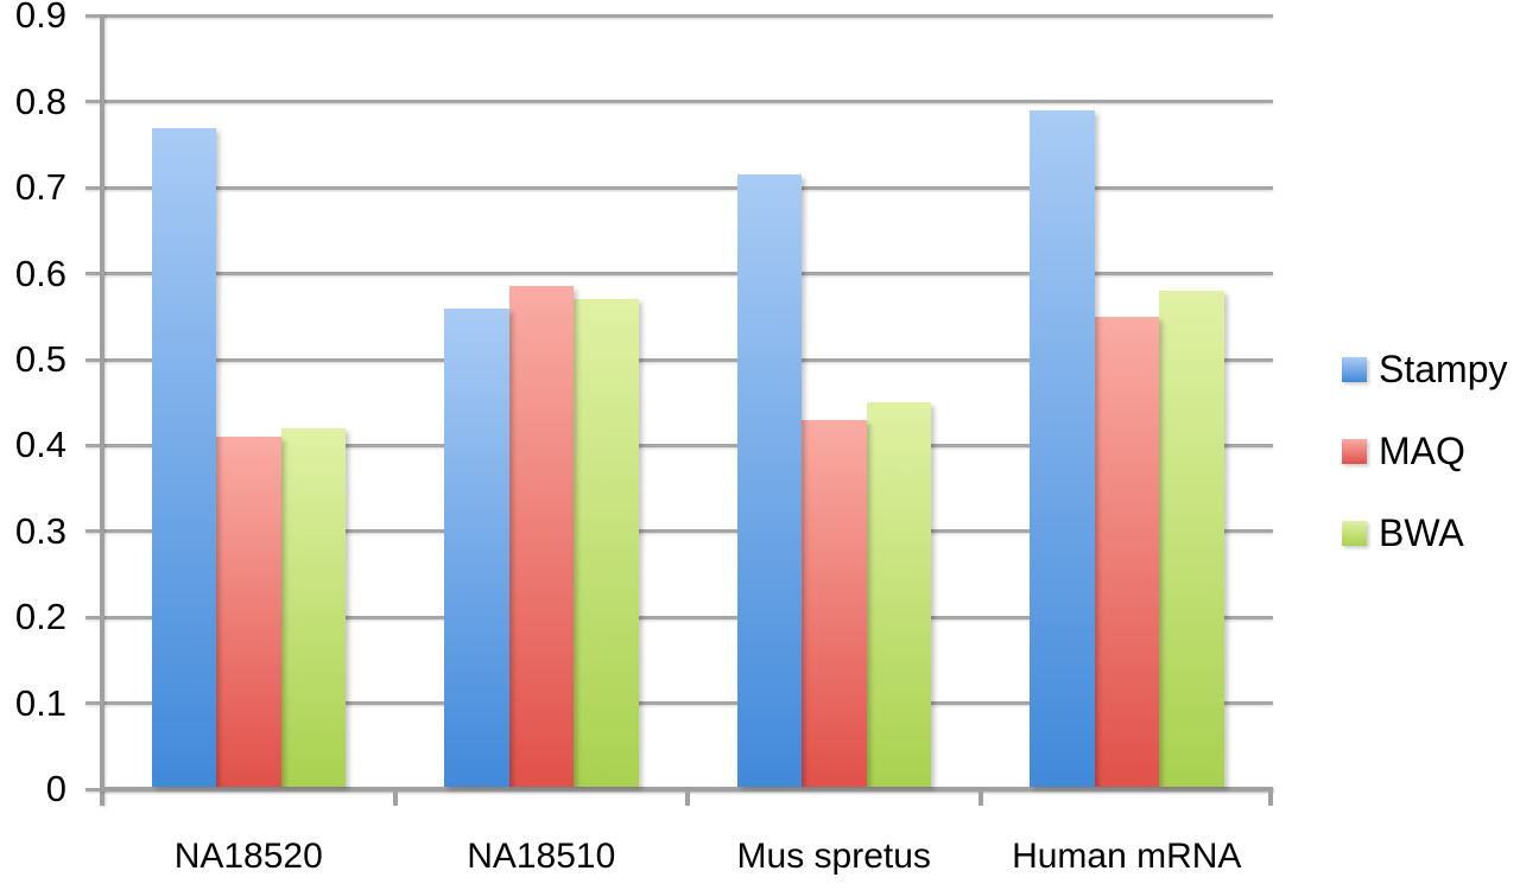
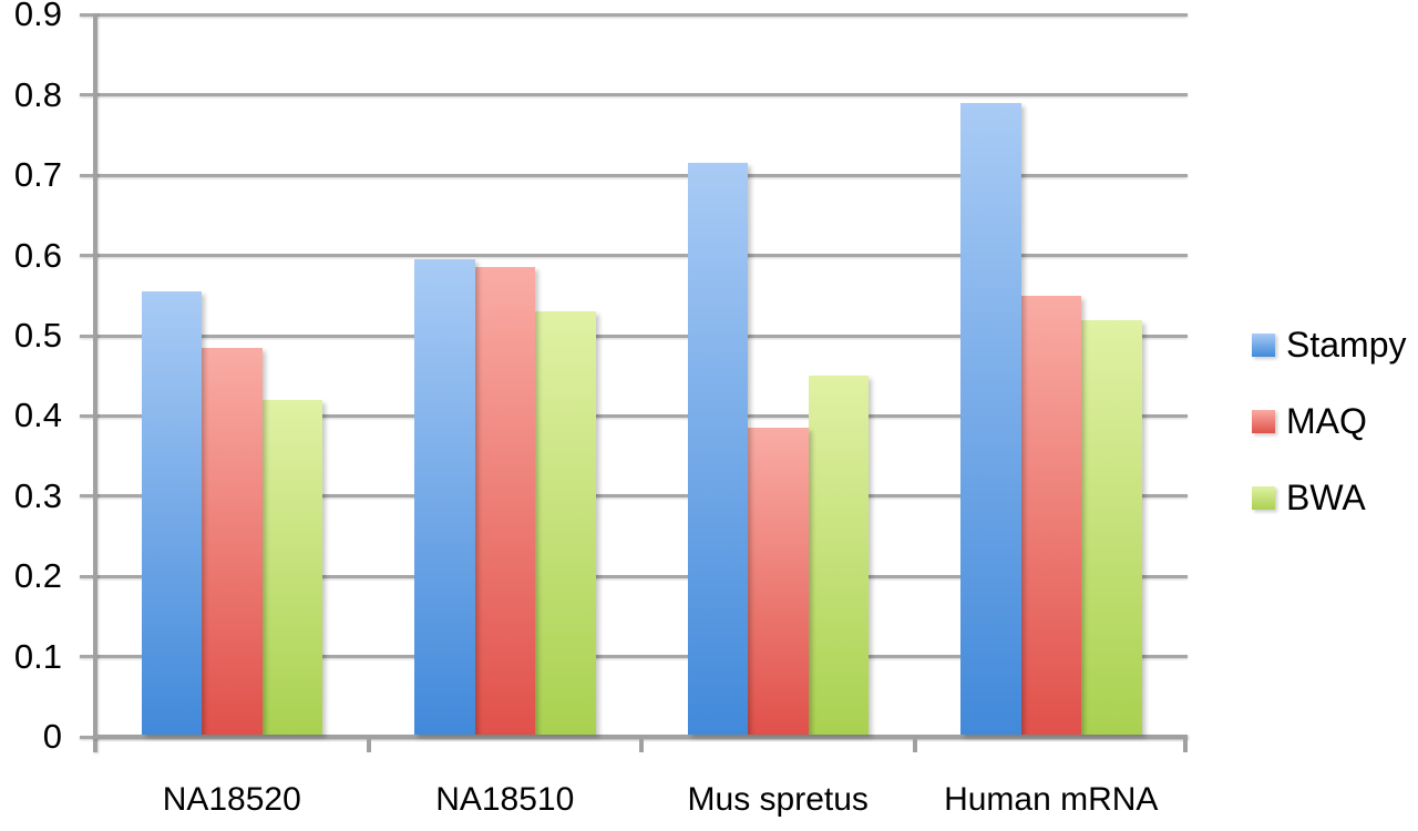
Stampy/NA18520: 0.77 -> 0.56
MAQ/NA18520: 0.41 -> 0.48
Stampy/NA18510: 0.56 -> 0.59
BWA/NA18510: 0.57 -> 0.53
MAQ/Mus spretus: 0.43 -> 0.39
BWA/Human mRNA: 0.58 -> 0.52
